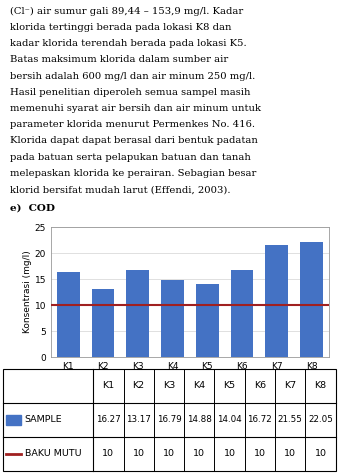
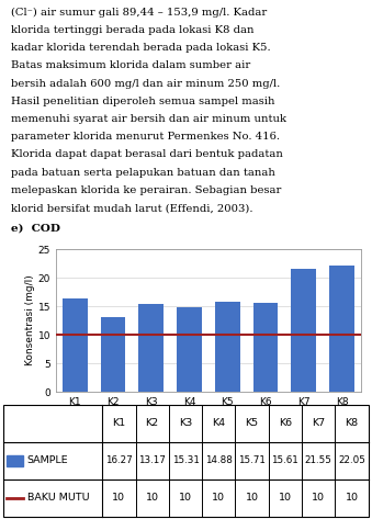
K3: 16.79 -> 15.31
K5: 14.04 -> 15.71
K6: 16.72 -> 15.61
